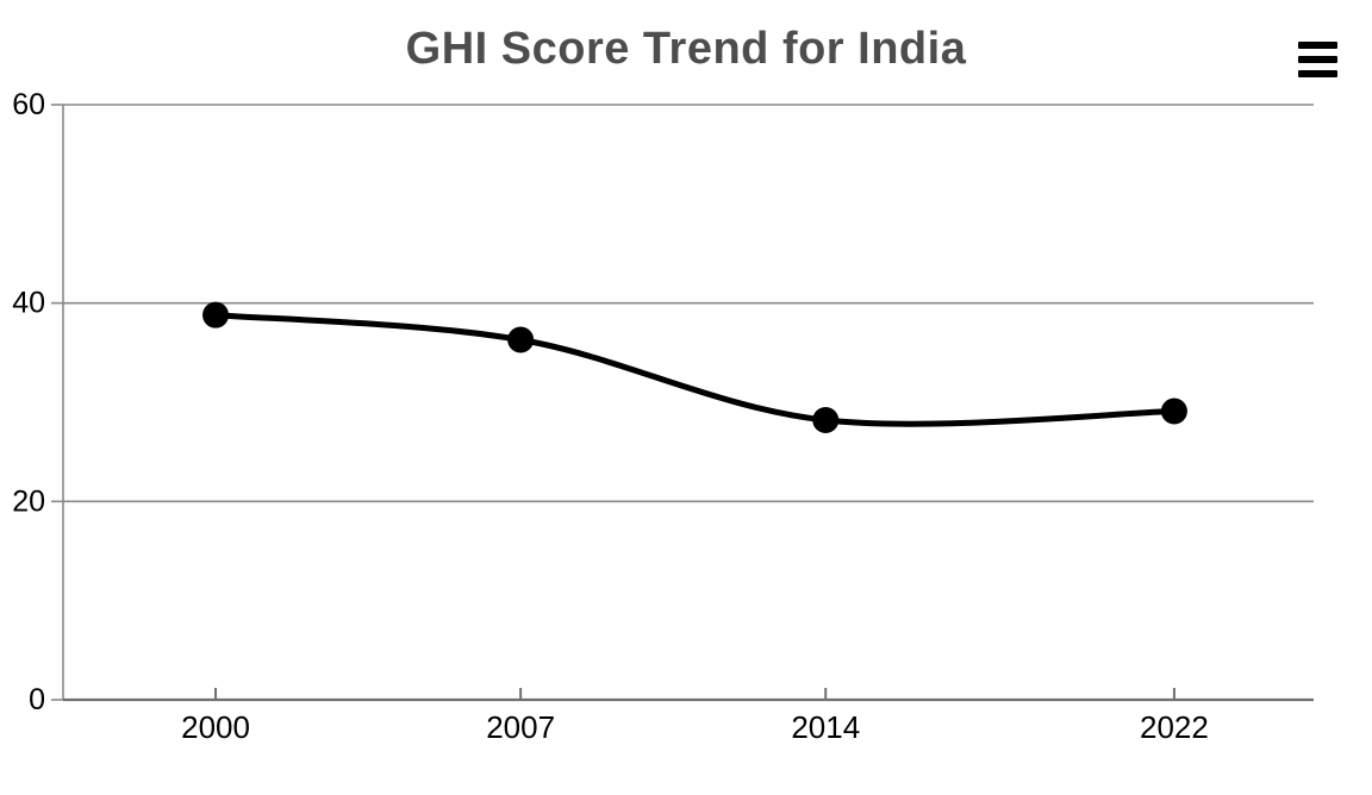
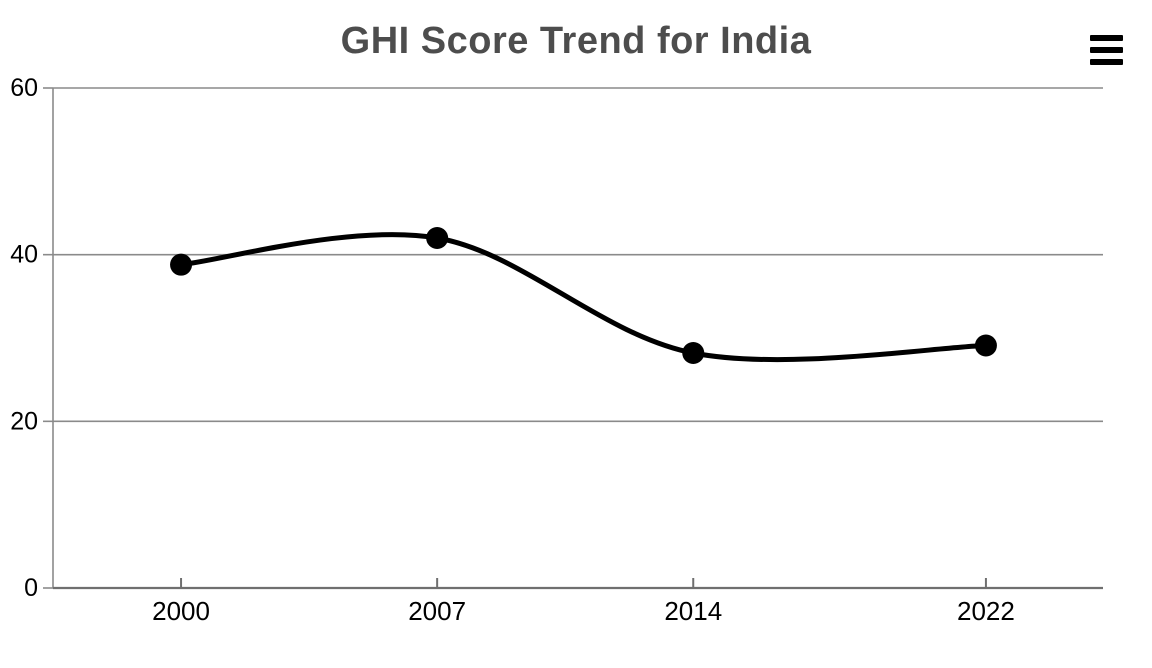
2007: 36 -> 42
